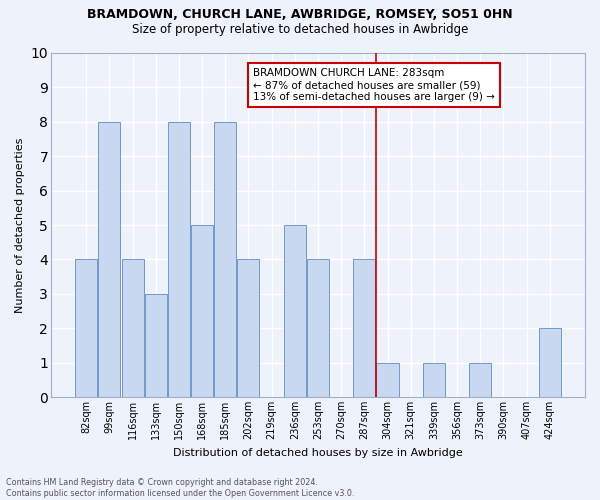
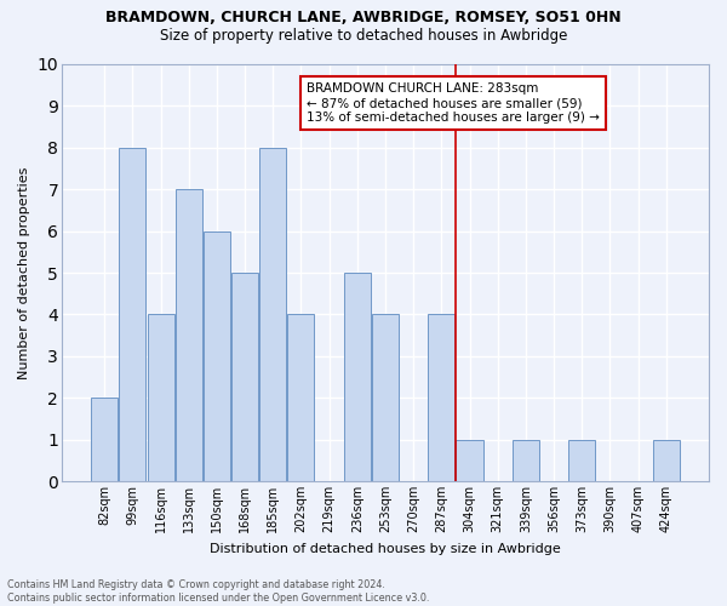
82sqm: 4 -> 2
133sqm: 3 -> 7
150sqm: 8 -> 6
424sqm: 2 -> 1
